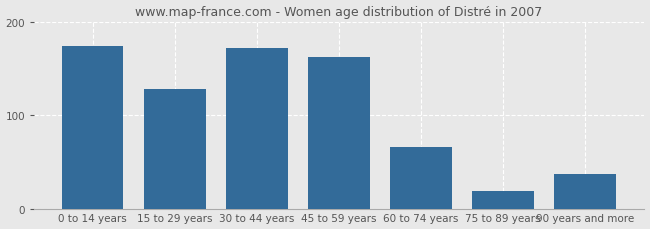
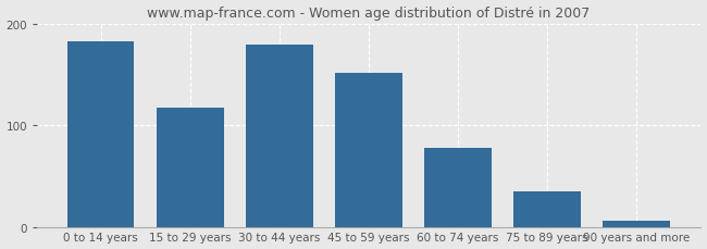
0 to 14 years: 174 -> 182
15 to 29 years: 128 -> 117
30 to 44 years: 172 -> 179
45 to 59 years: 162 -> 152
60 to 74 years: 66 -> 78
75 to 89 years: 20 -> 35
90 years and more: 38 -> 7
